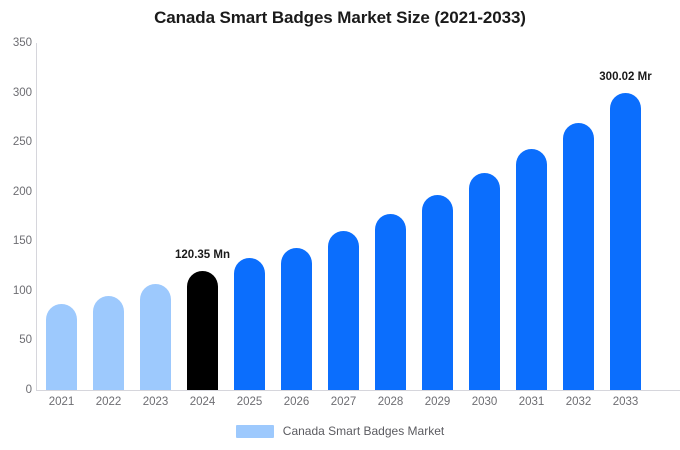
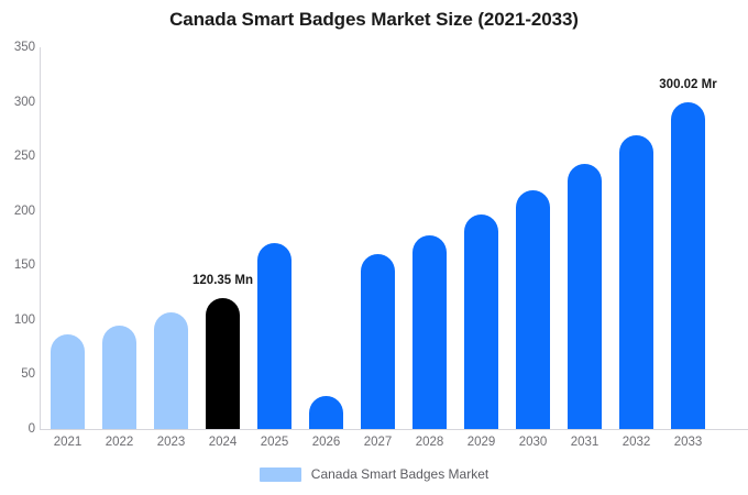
2025: 130 -> 170
2026: 140 -> 30
